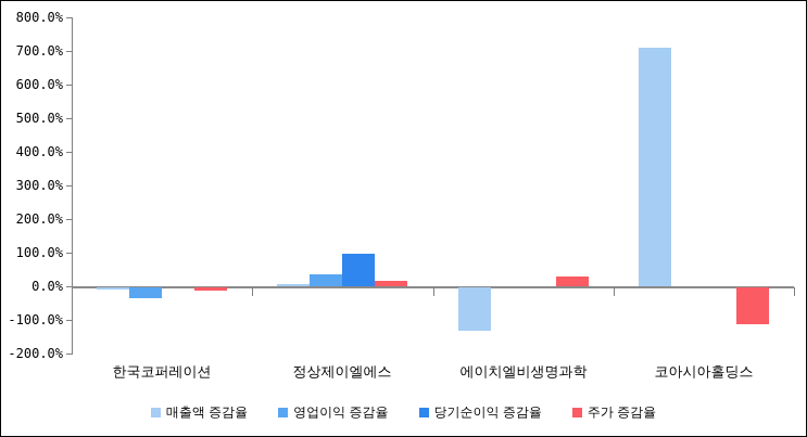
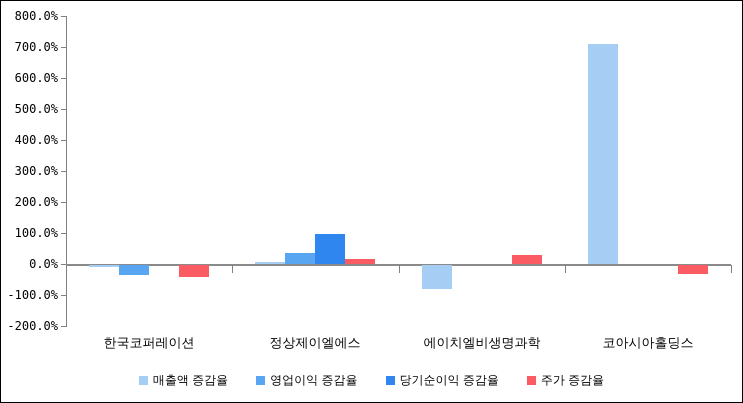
주가 증감율/한국코퍼레이션: -10% -> -40%
매출액 증감율/에이치엘비생명과학: -130% -> -80%
주가 증감율/코아시아홀딩스: -110% -> -30%
